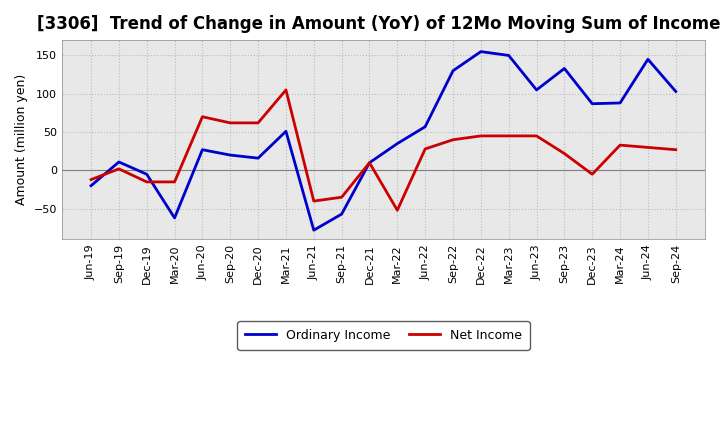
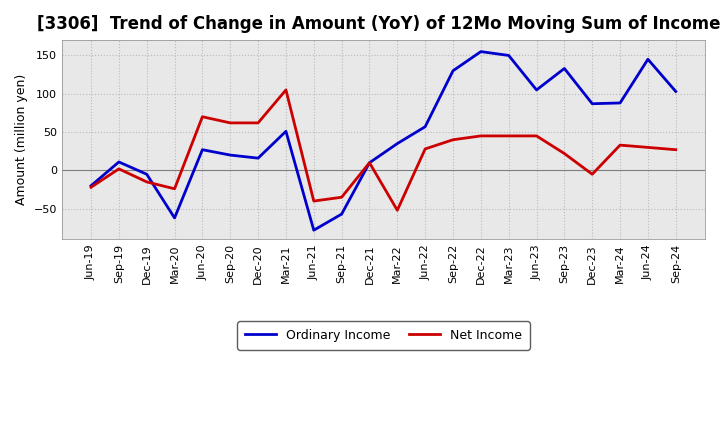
Net Income/Jun-19: -12 -> -22
Net Income/Mar-20: -15 -> -24
